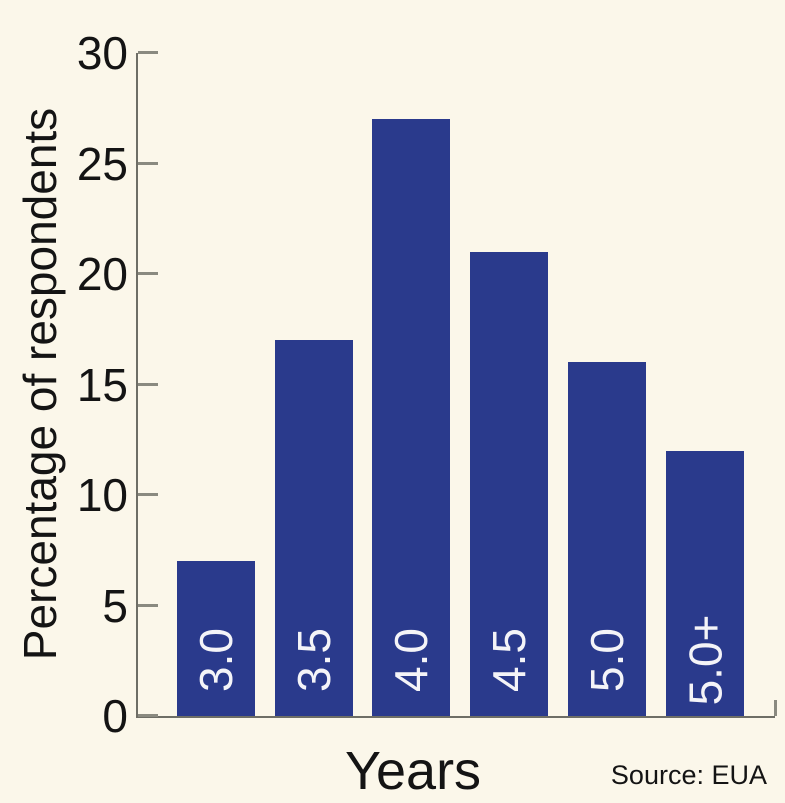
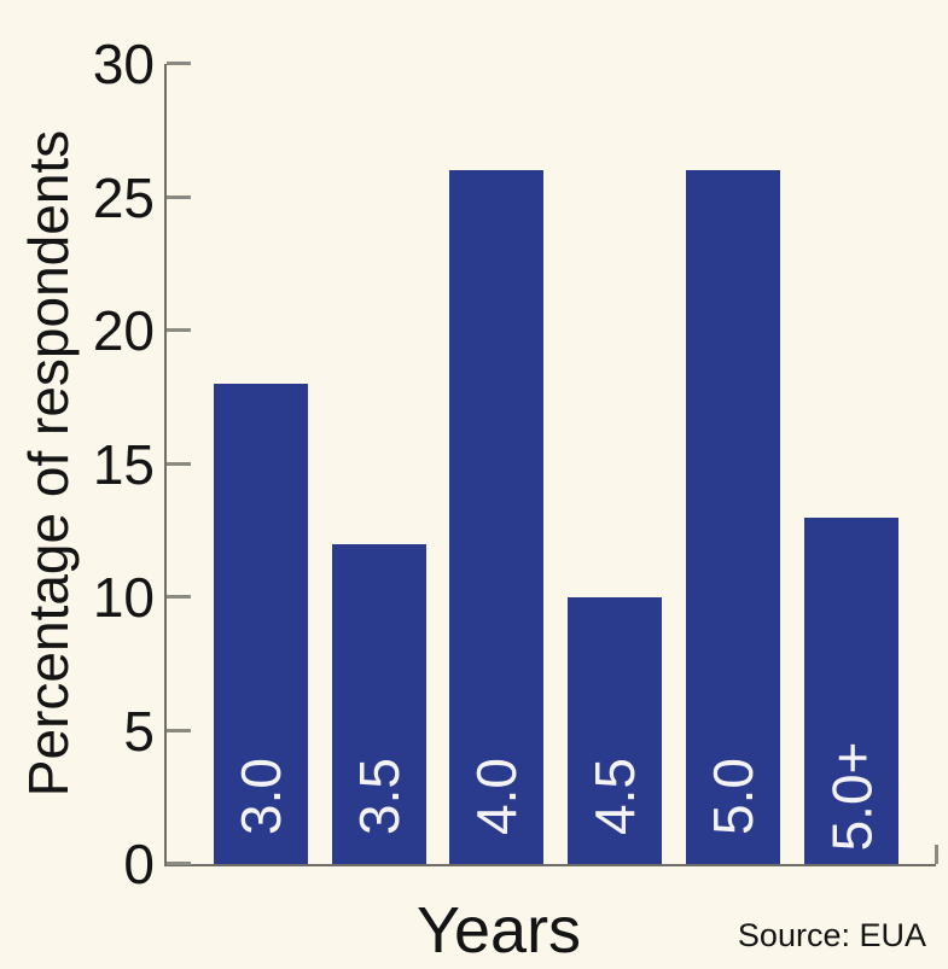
3.0: 7 -> 18
3.5: 17 -> 12
4.0: 27 -> 26
4.5: 21 -> 10
5.0: 16 -> 26
5.0+: 12 -> 13
